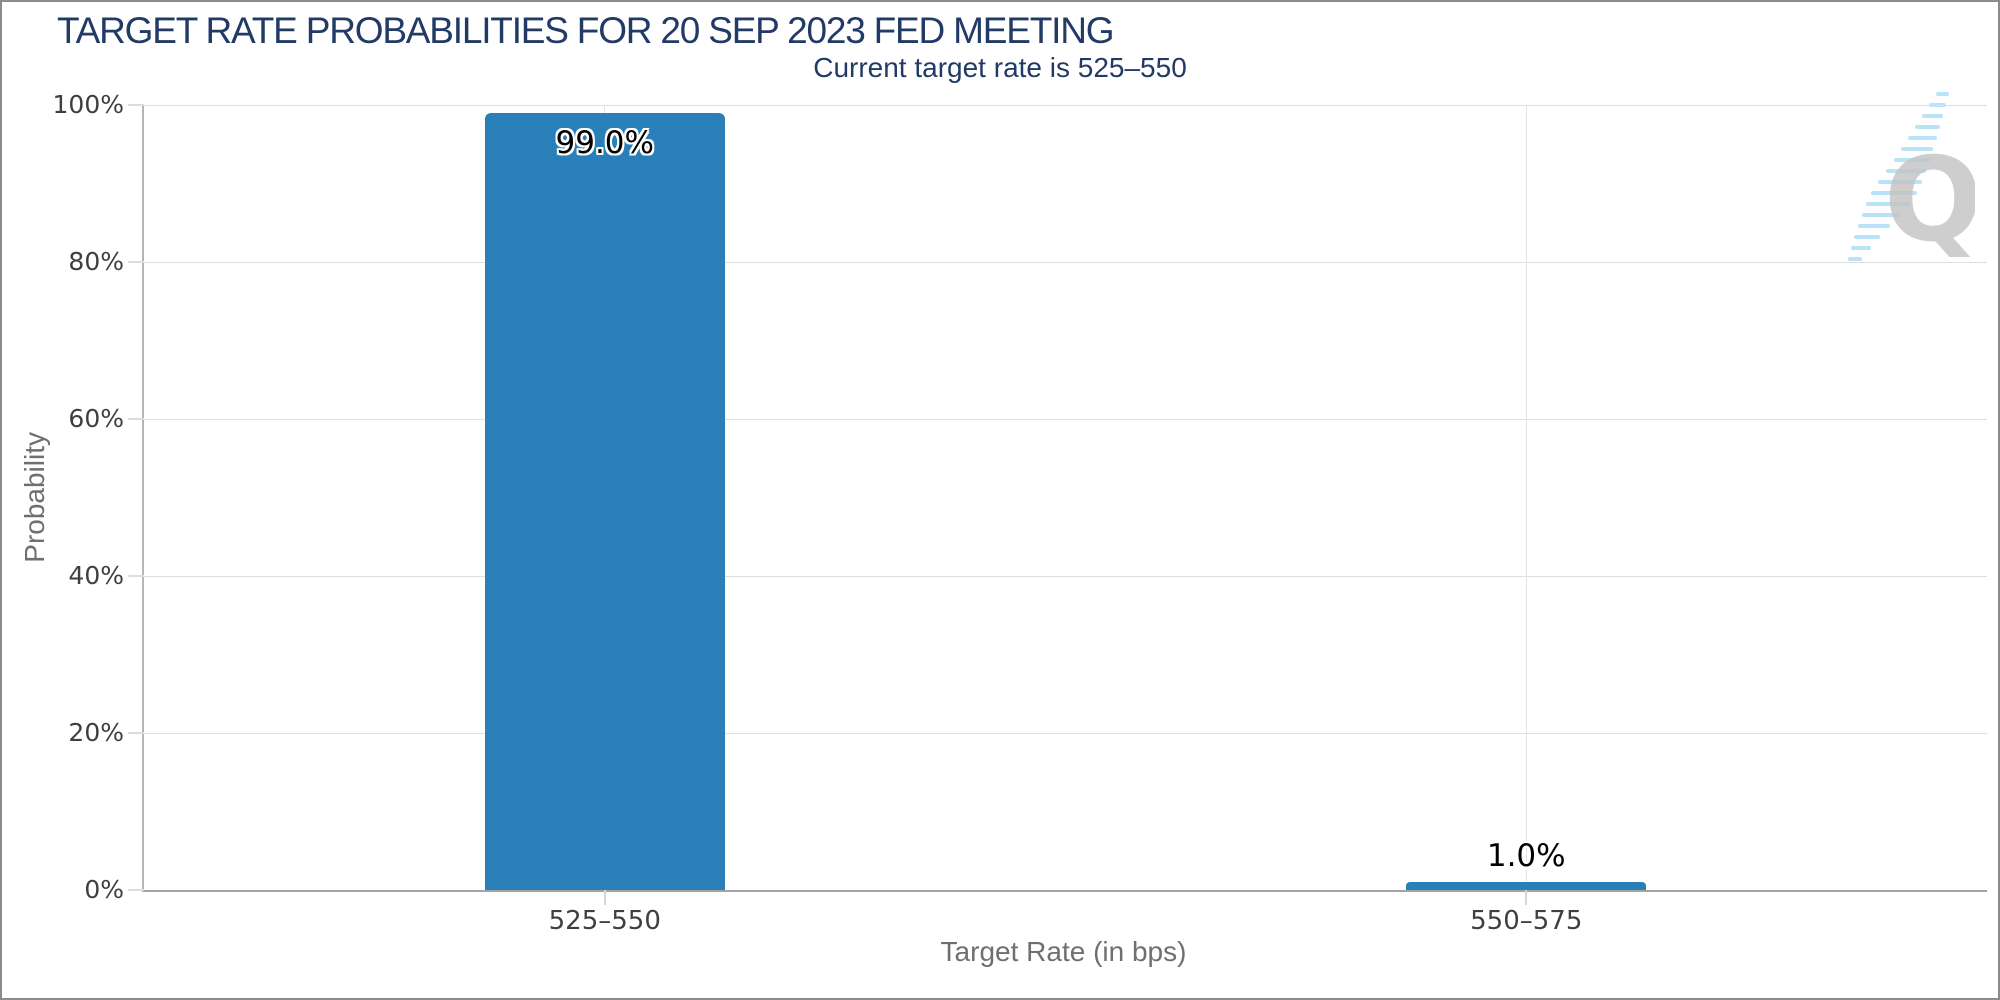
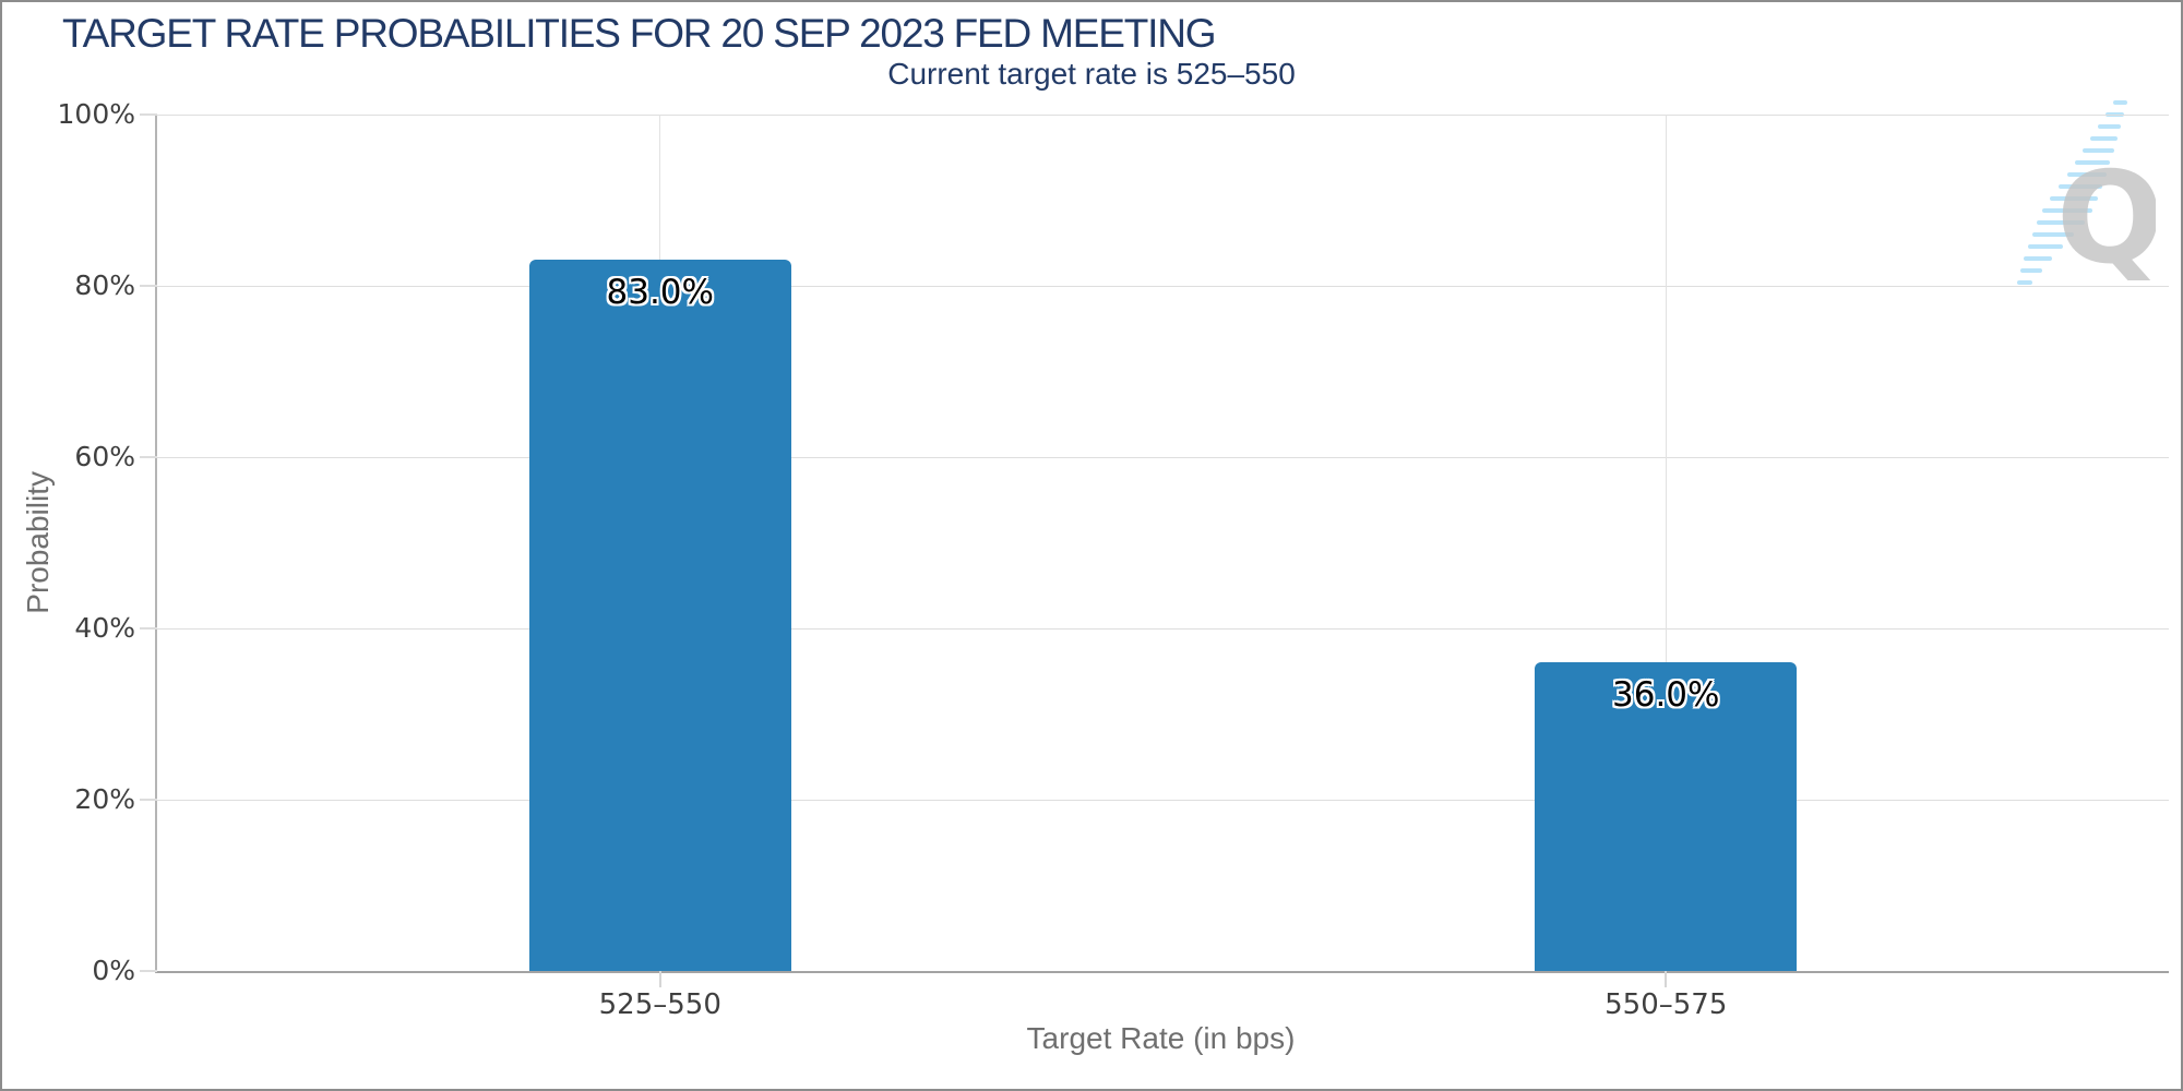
525–550: 99.0% -> 83.0%
550–575: 1.0% -> 36.0%
